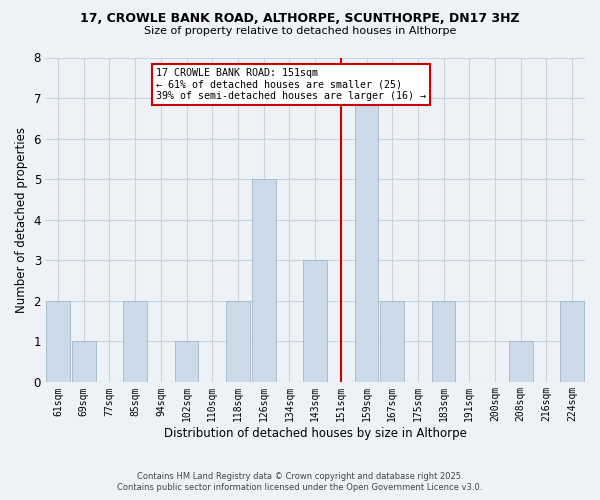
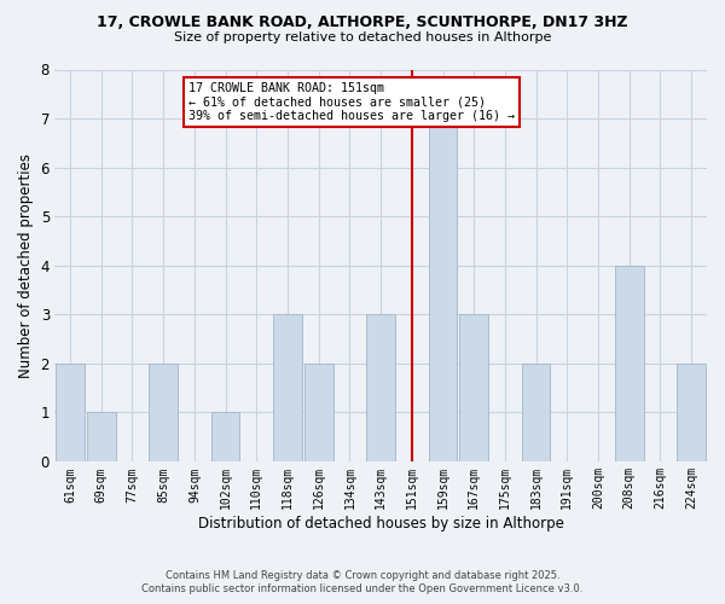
118sqm: 2 -> 3
126sqm: 5 -> 2
167sqm: 2 -> 3
208sqm: 1 -> 4
